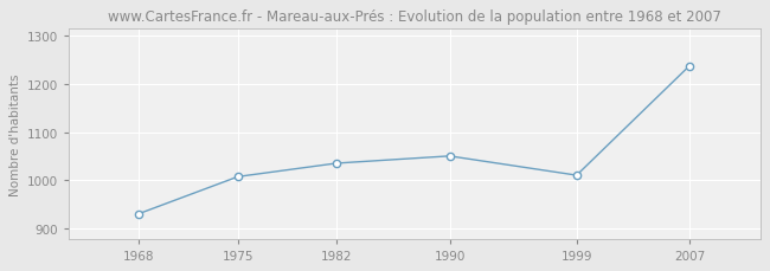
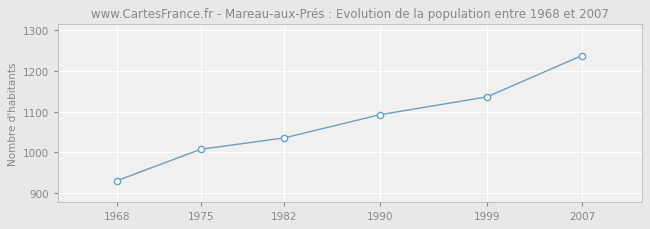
1990: 1050 -> 1092
1999: 1010 -> 1136
